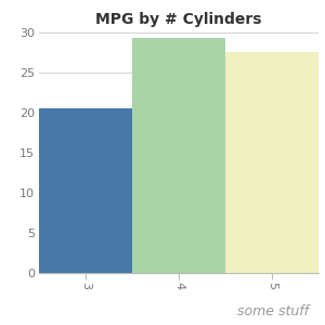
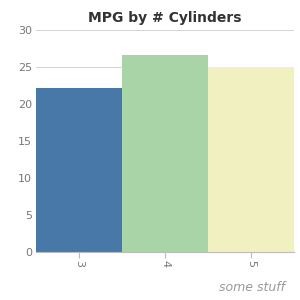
3: 20.6 -> 22.2
4: 29.3 -> 26.6
5: 27.6 -> 25.0
